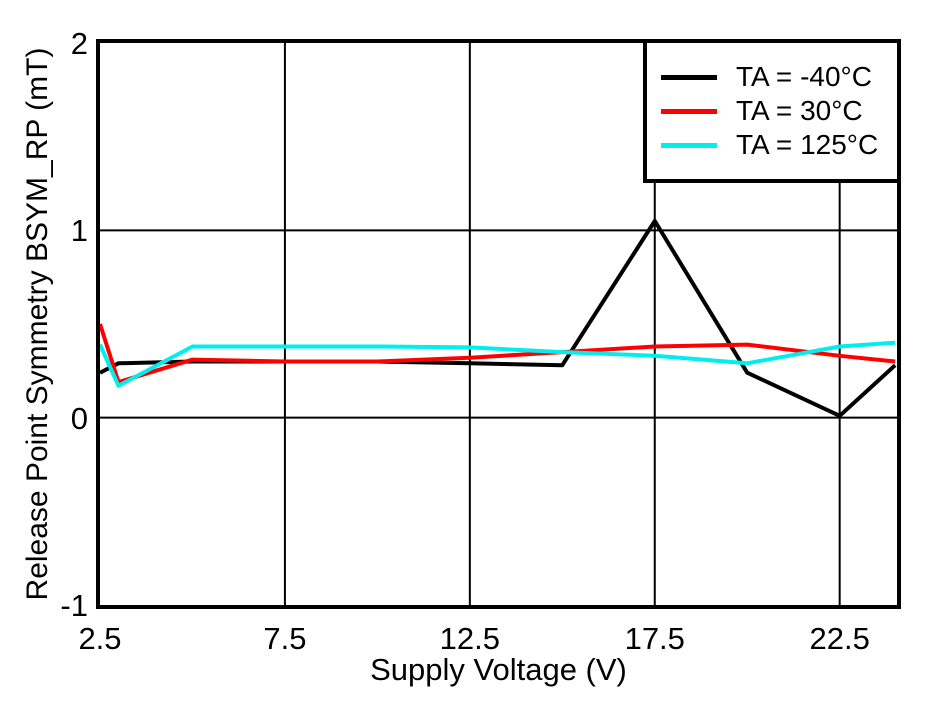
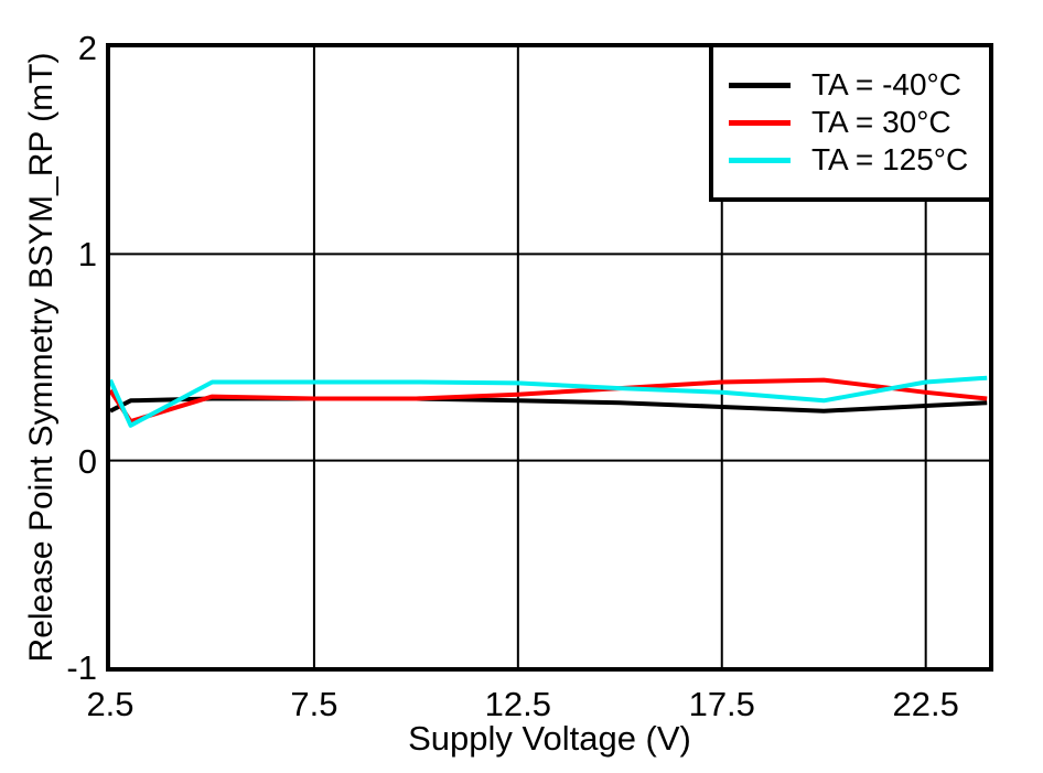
TA = 30°C/2.5: 0.50 -> 0.34
TA = -40°C/17.5: 1.05 -> 0.26
TA = -40°C/22.5: 0.01 -> 0.27
